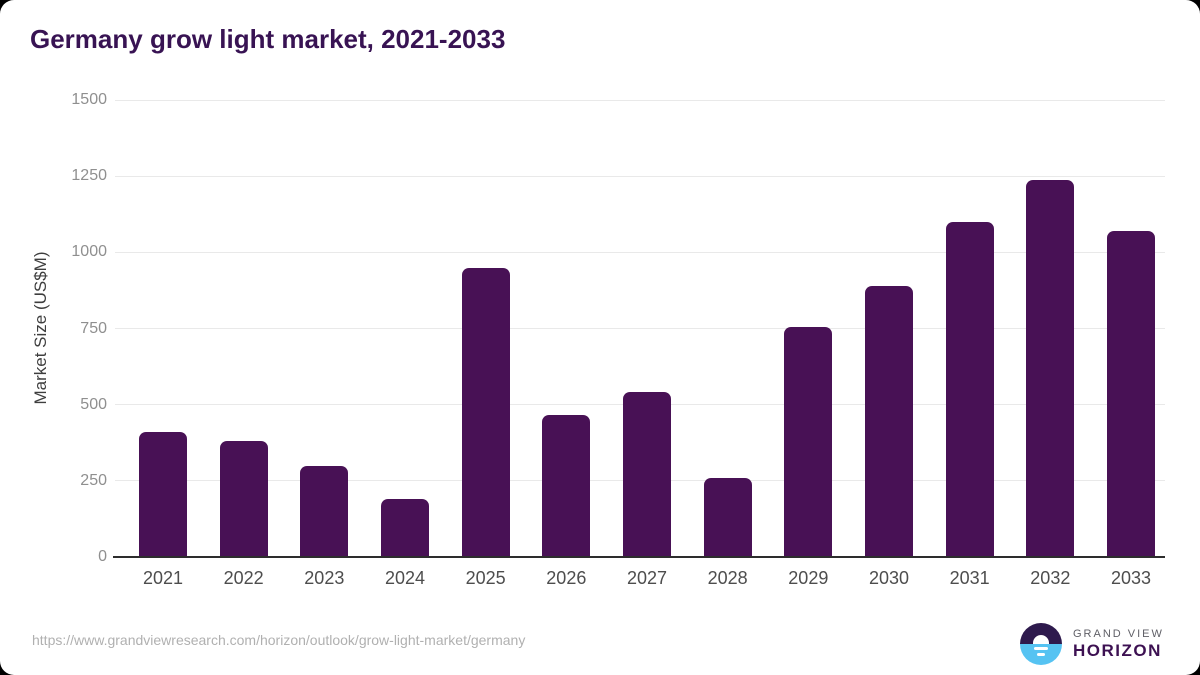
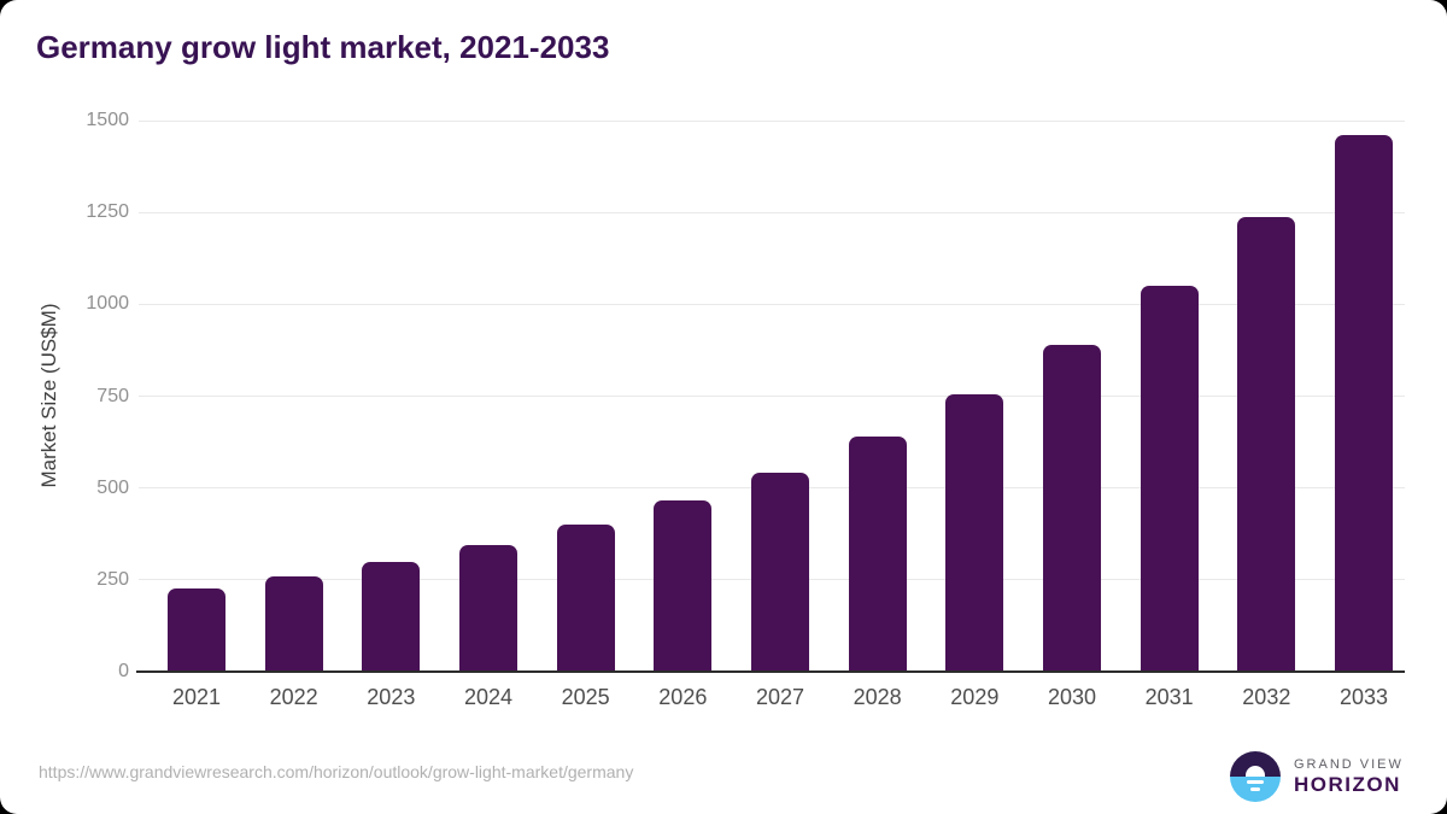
2021: 410 -> 230
2022: 380 -> 260
2024: 190 -> 340
2025: 950 -> 400
2028: 260 -> 640
2031: 1100 -> 1050
2033: 1070 -> 1460
